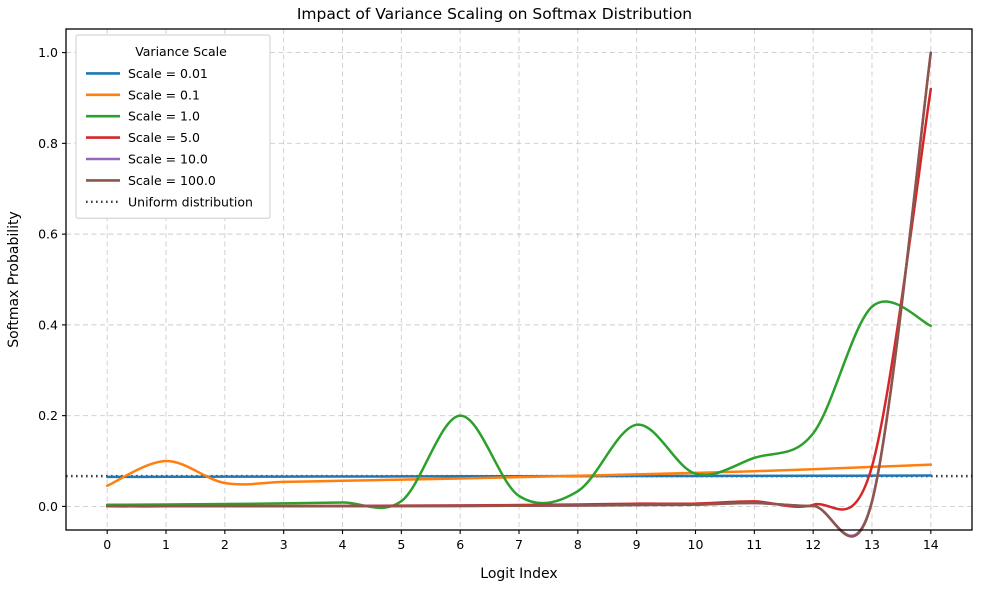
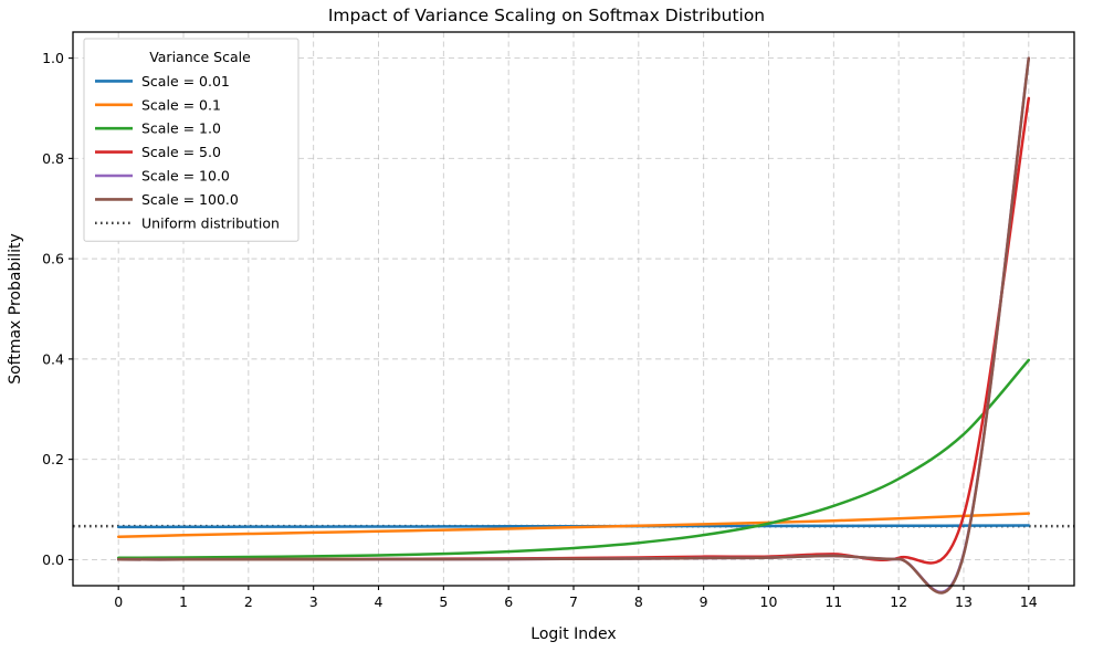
Scale = 0.1/1: 0.10 -> 0.05
Scale = 1.0/6: 0.20 -> 0.02
Scale = 1.0/9: 0.18 -> 0.05
Scale = 1.0/13: 0.44 -> 0.25
